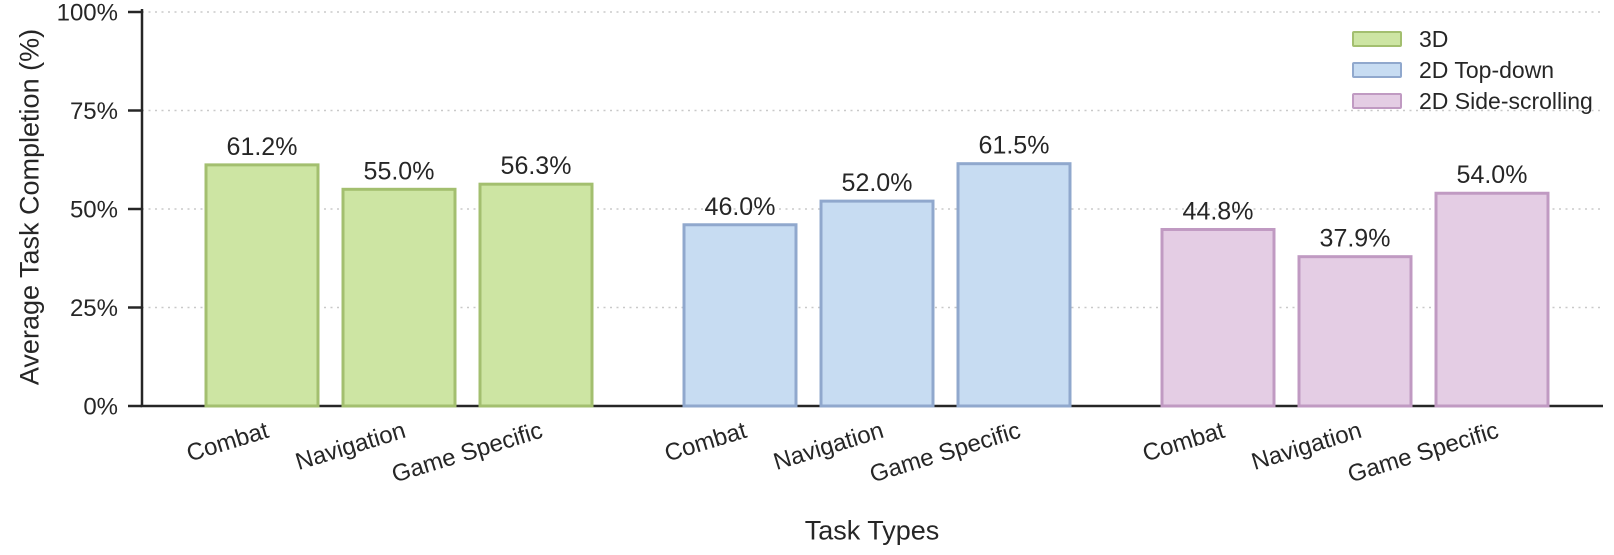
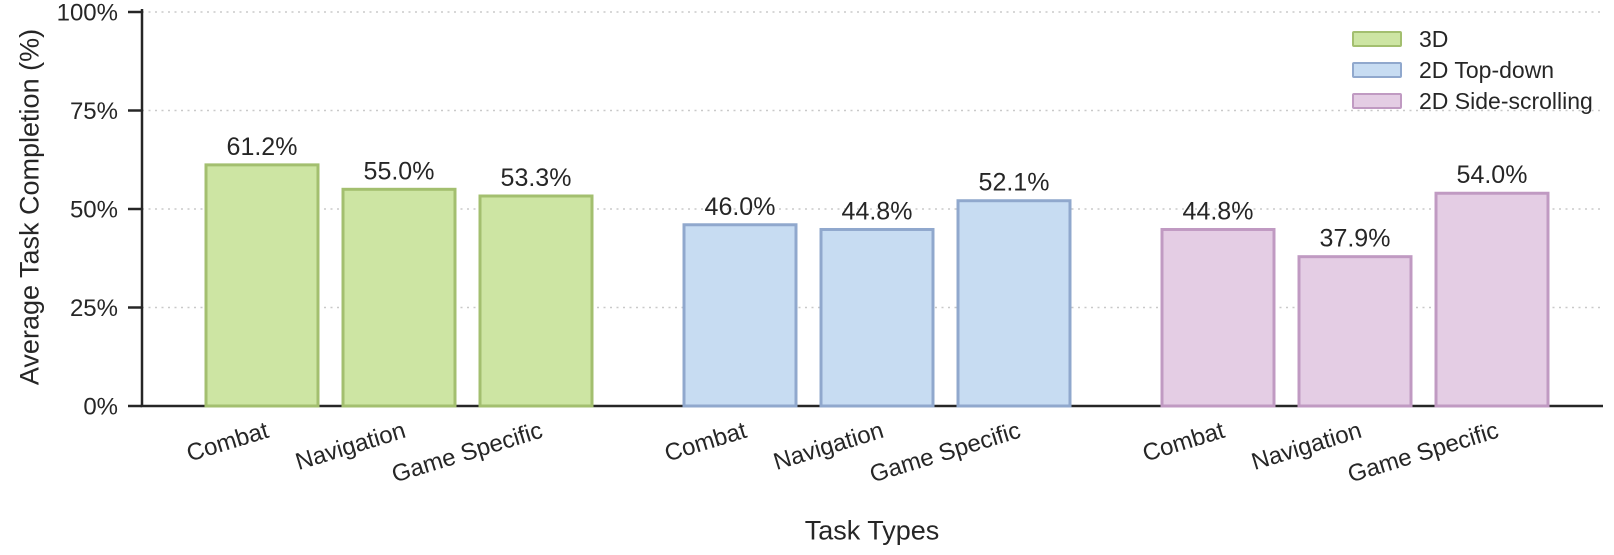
2D Top-down/Navigation: 52.0% -> 44.8%
3D/Game Specific: 56.3% -> 53.3%
2D Top-down/Game Specific: 61.5% -> 52.1%
